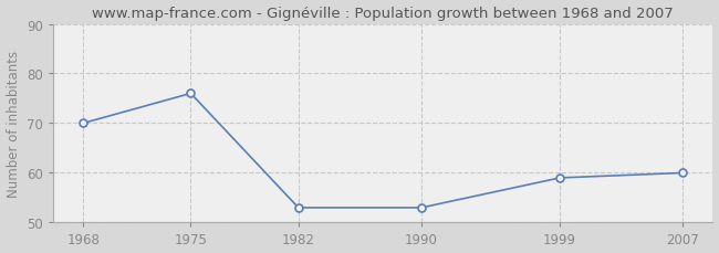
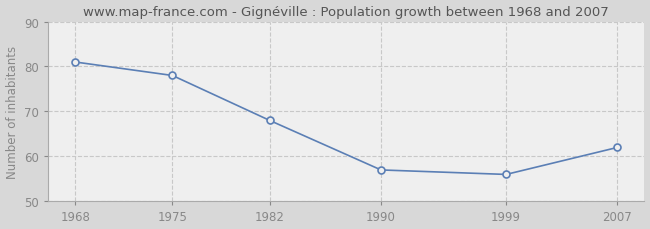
1968: 70 -> 81
1975: 76 -> 78
1982: 53 -> 68
1990: 53 -> 57
1999: 59 -> 56
2007: 60 -> 62
